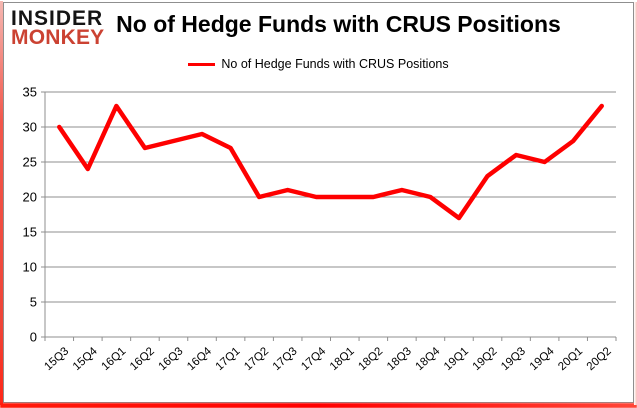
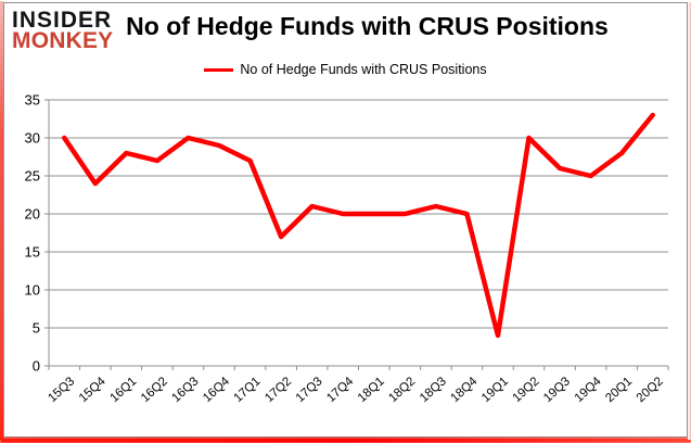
16Q1: 33 -> 28
16Q3: 28 -> 30
17Q2: 20 -> 17
19Q1: 17 -> 4
19Q2: 23 -> 30
